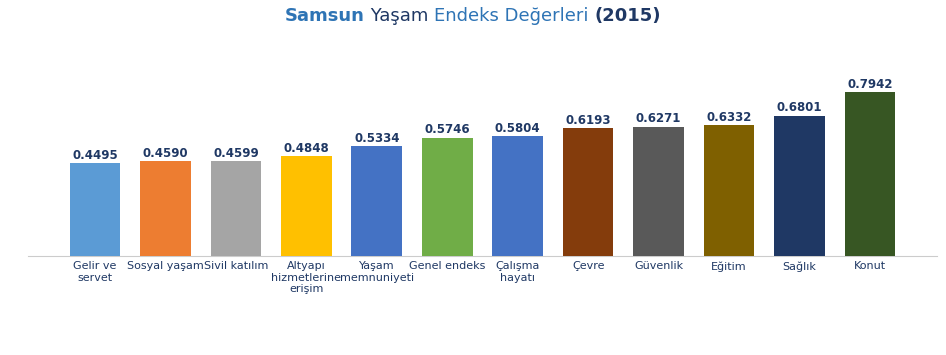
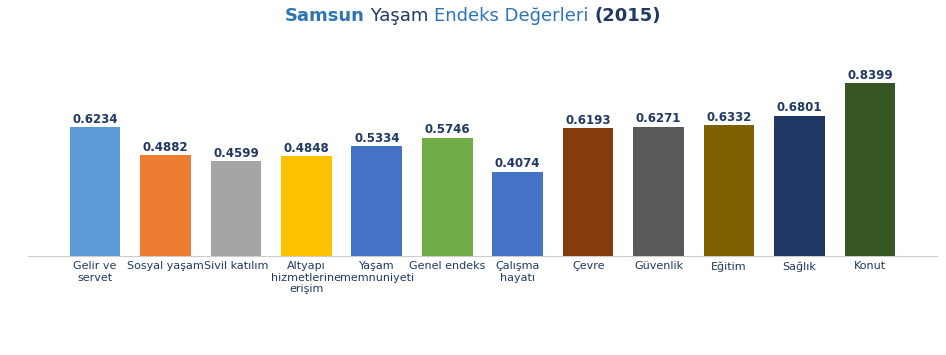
Gelir ve servet: 0.4495 -> 0.6234
Sosyal yaşam: 0.4590 -> 0.4882
Çalışma hayatı: 0.5804 -> 0.4074
Konut: 0.7942 -> 0.8399
